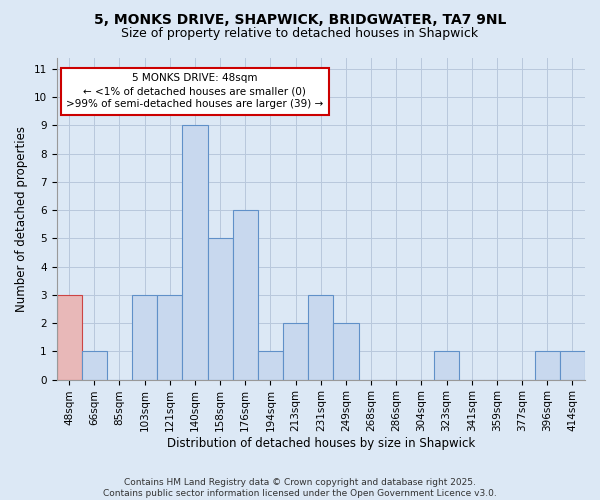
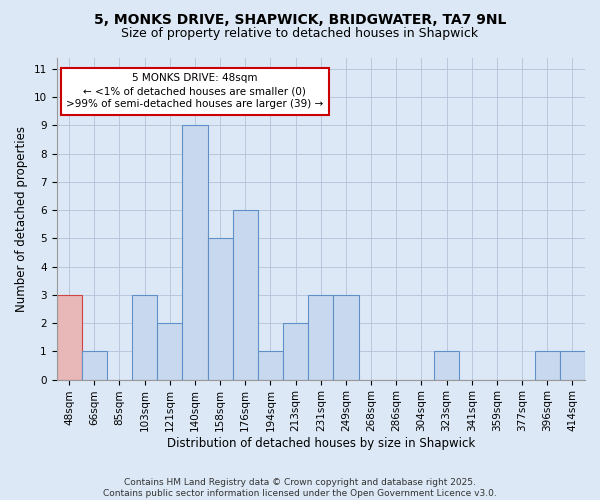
121sqm: 3 -> 2
249sqm: 2 -> 3
